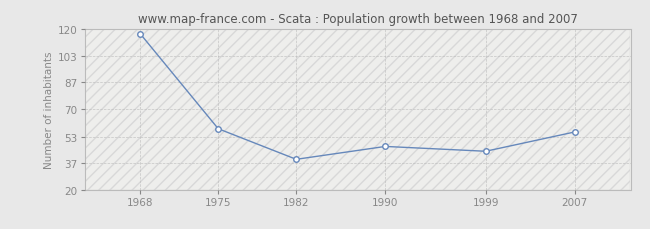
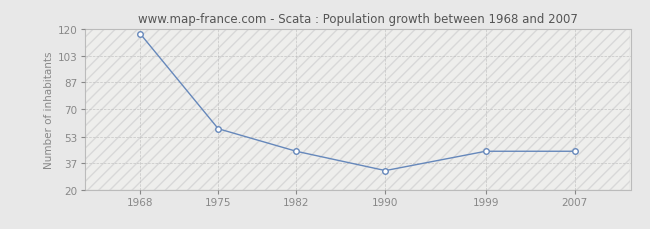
1982: 39 -> 44
1990: 47 -> 32
2007: 56 -> 44
